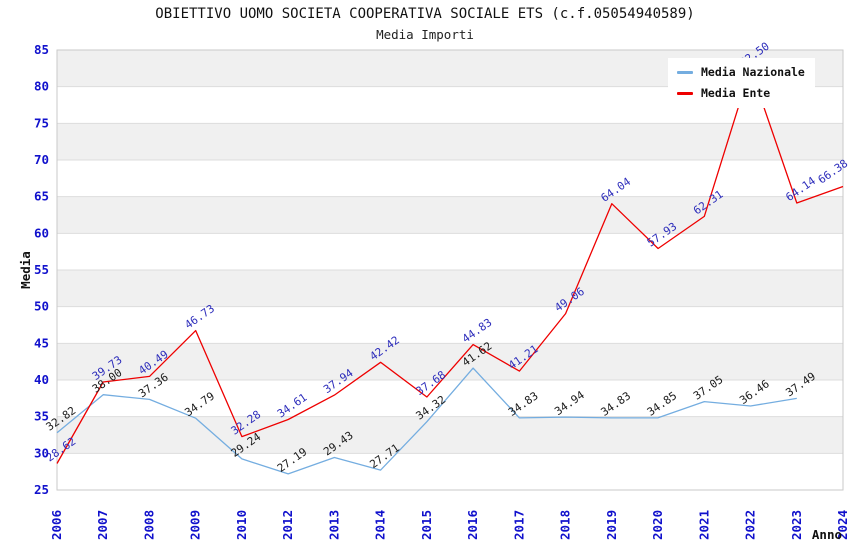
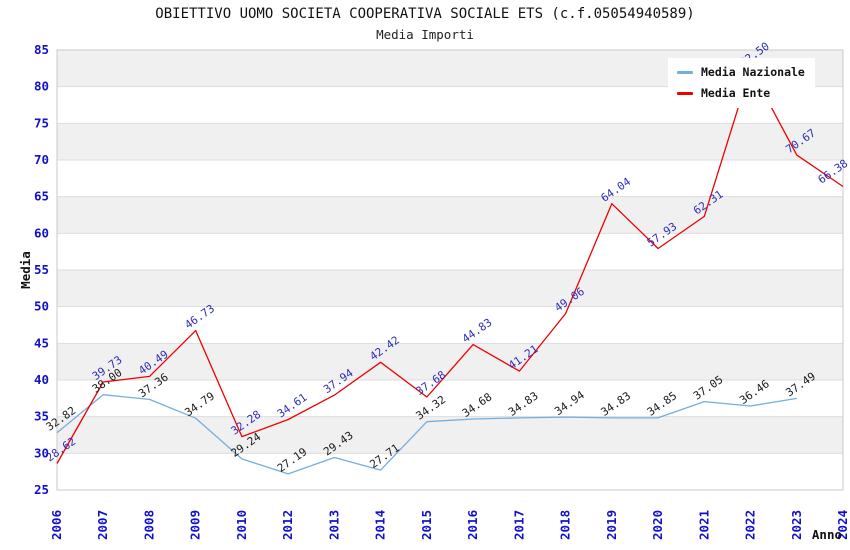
Media Nazionale/2016: 41.62 -> 34.68
Media Ente/2023: 64.14 -> 70.67
